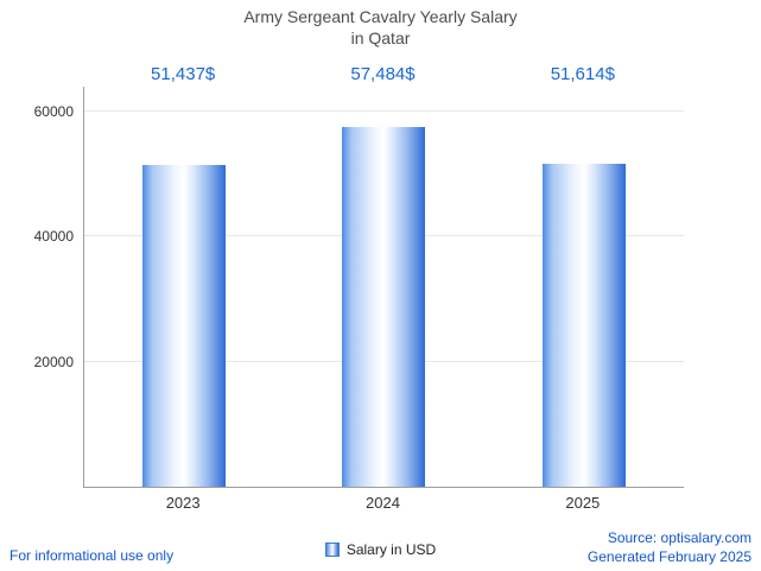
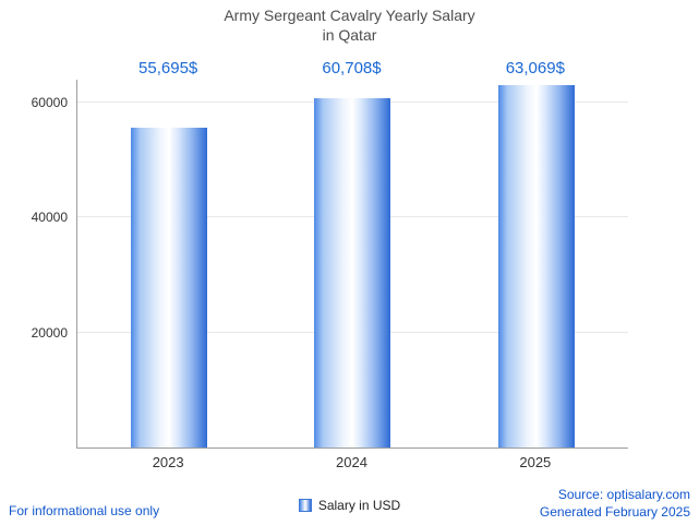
2023: 51,437 -> 55,695
2024: 57,484 -> 60,708
2025: 51,614 -> 63,069
